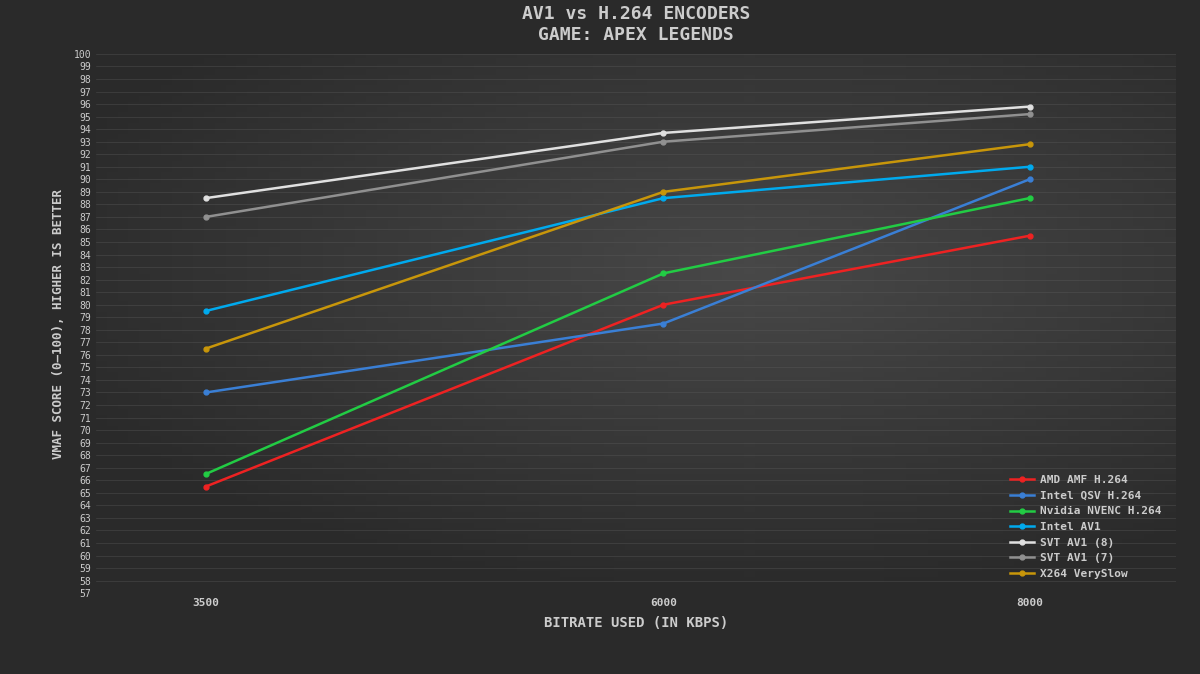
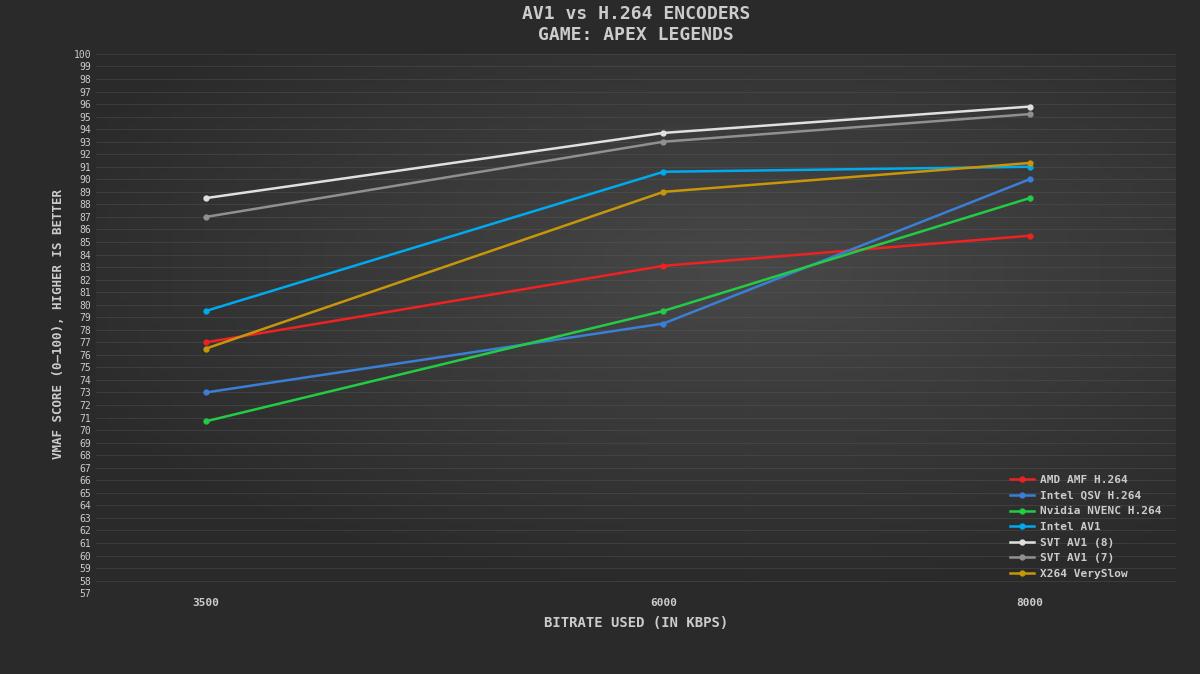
AMD AMF H.264/3500: 65.5 -> 77.0
Nvidia NVENC H.264/3500: 66.5 -> 70.7
AMD AMF H.264/6000: 80.0 -> 83.1
Nvidia NVENC H.264/6000: 82.5 -> 79.5
Intel AV1/6000: 88.5 -> 90.6
X264 VerySlow/8000: 92.8 -> 91.3
